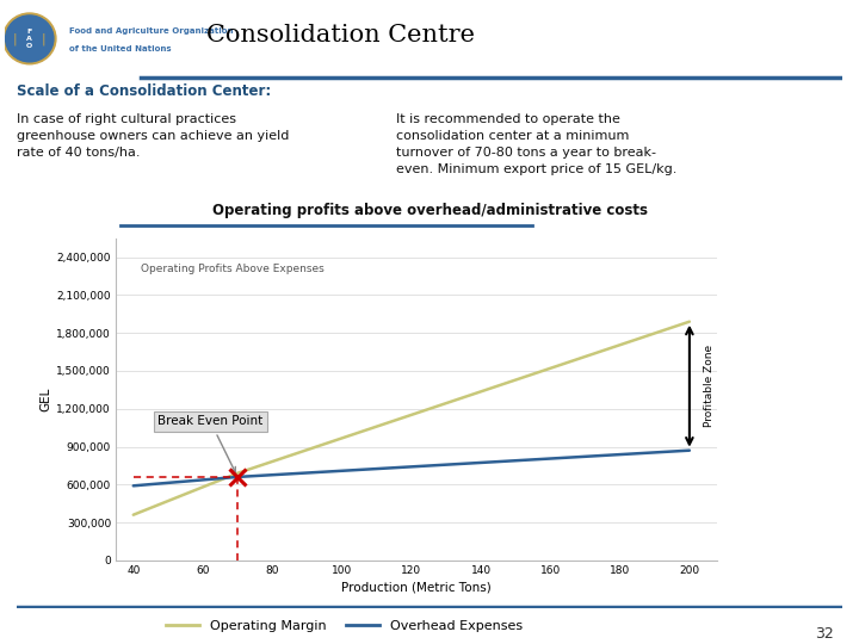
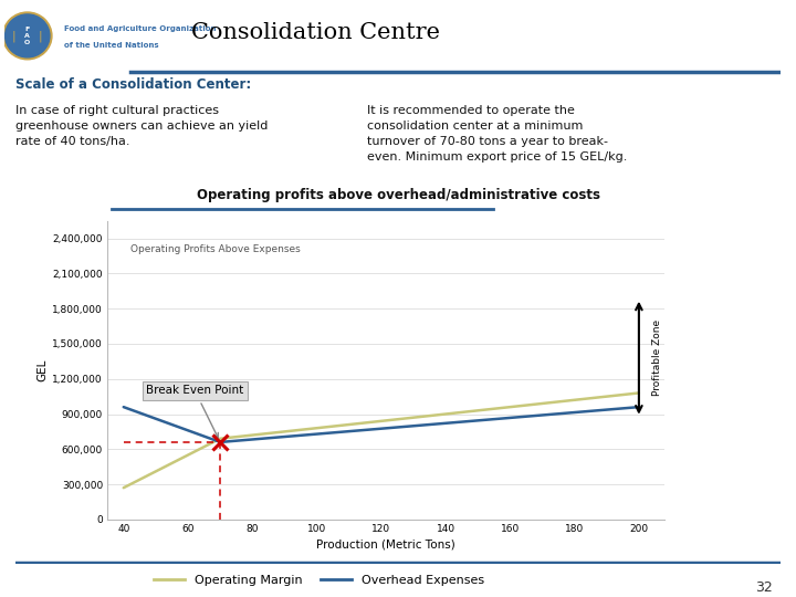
Operating Margin/40: 360,000 -> 270,000
Overhead Expenses/40: 590,000 -> 960,000
Operating Margin/200: 1,890,000 -> 1,080,000
Overhead Expenses/200: 870,000 -> 960,000
